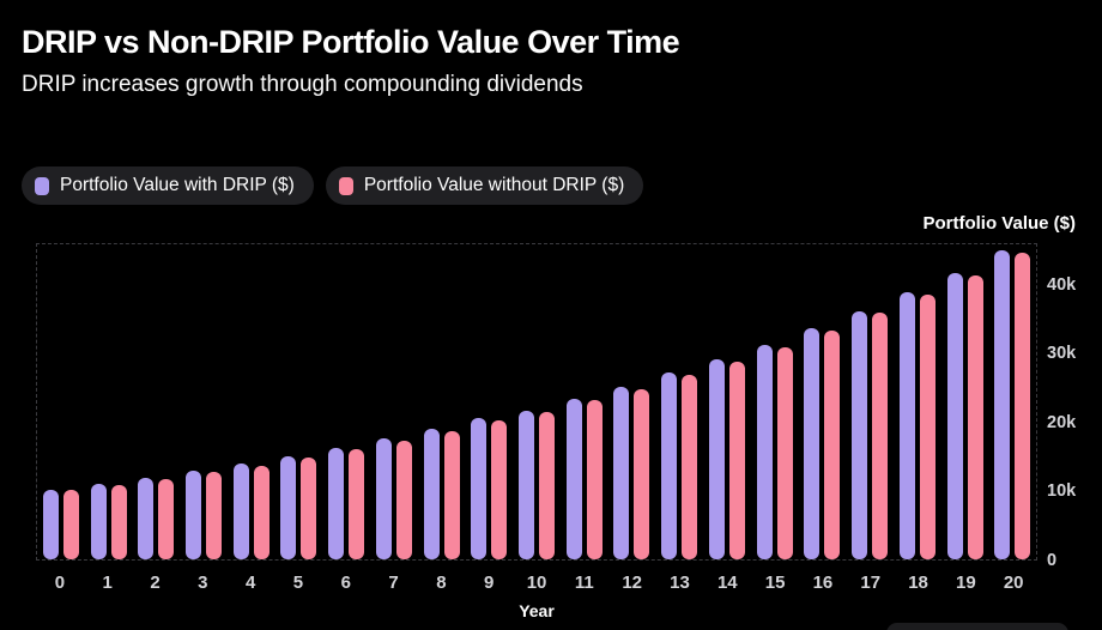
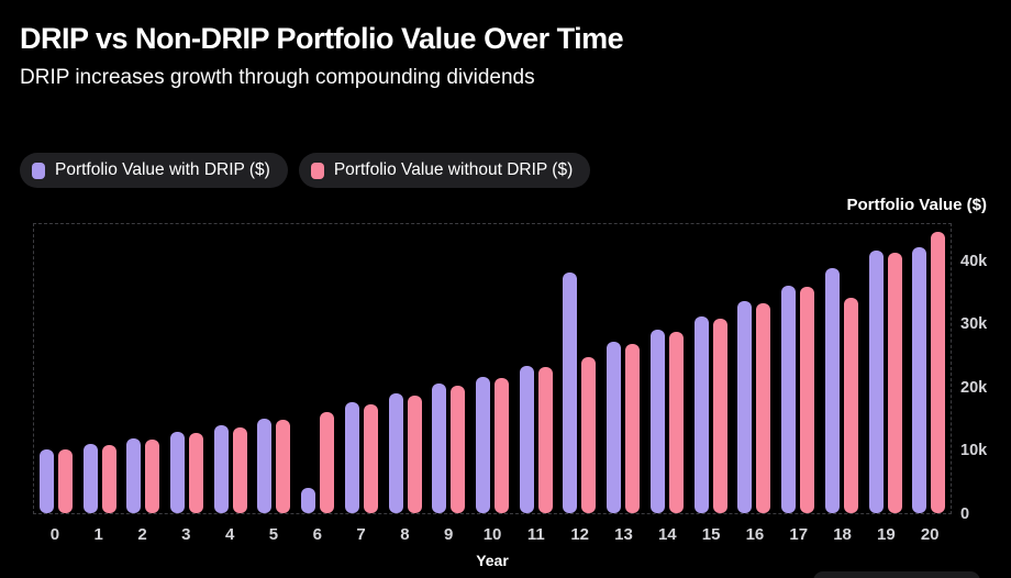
Portfolio Value with DRIP ($)/6: 16k -> 4k
Portfolio Value with DRIP ($)/12: 25k -> 38k
Portfolio Value without DRIP ($)/18: 38k -> 34k
Portfolio Value with DRIP ($)/20: 45k -> 42k
